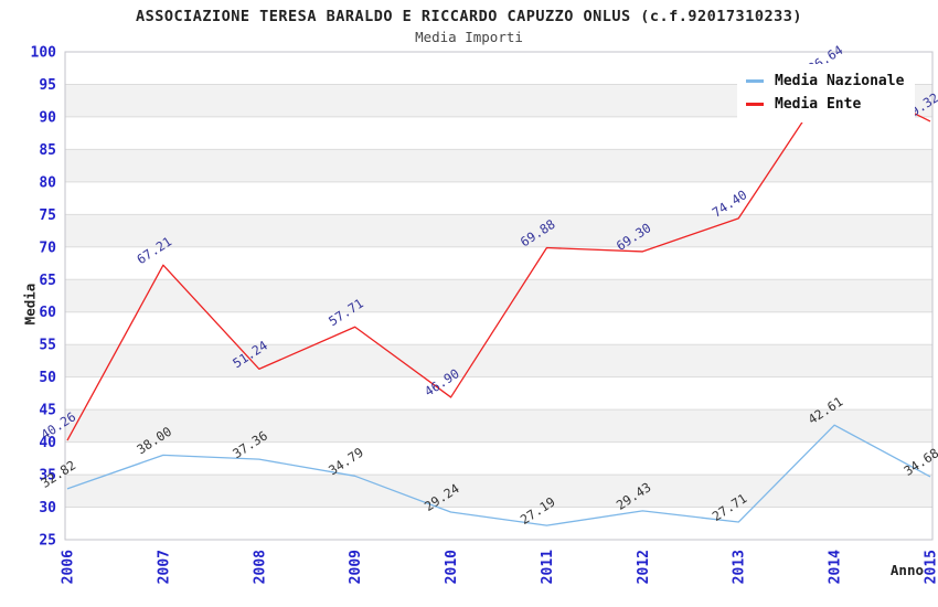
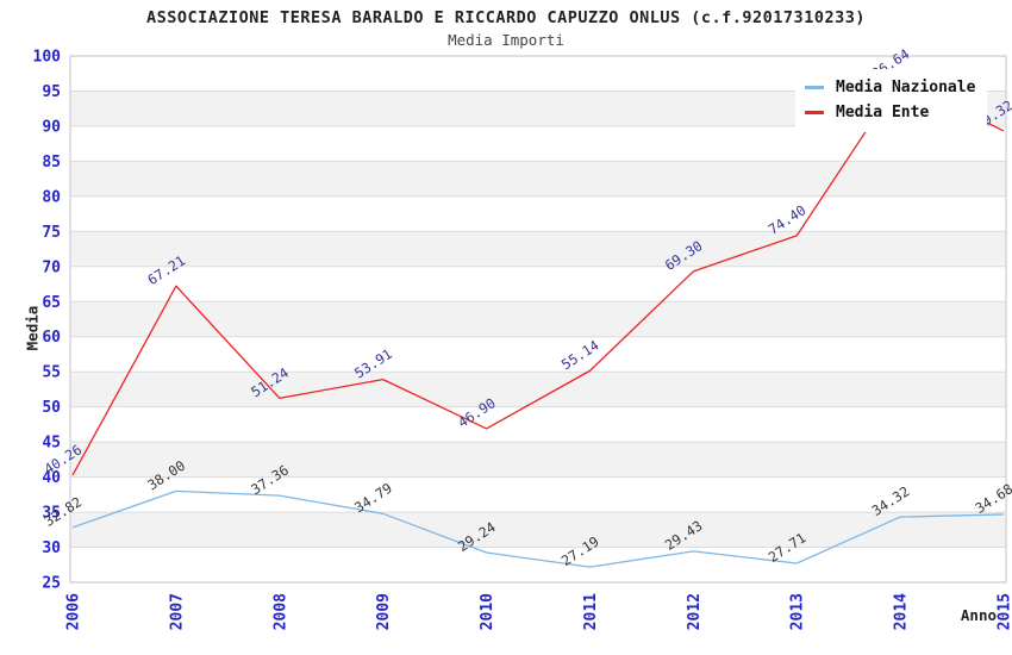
Media Ente/2009: 57.71 -> 53.91
Media Ente/2011: 69.88 -> 55.14
Media Nazionale/2014: 42.61 -> 34.32
